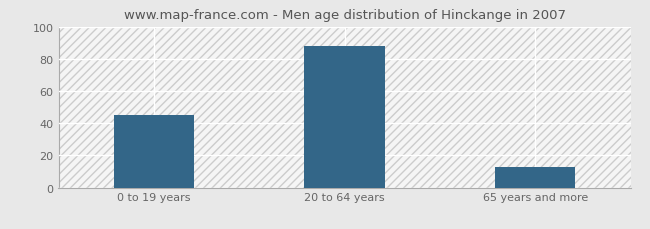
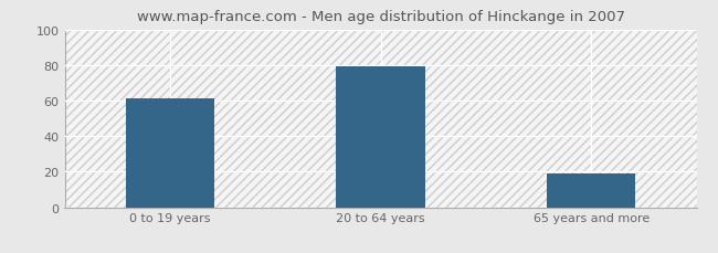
0 to 19 years: 45 -> 61
20 to 64 years: 88 -> 79
65 years and more: 13 -> 19
